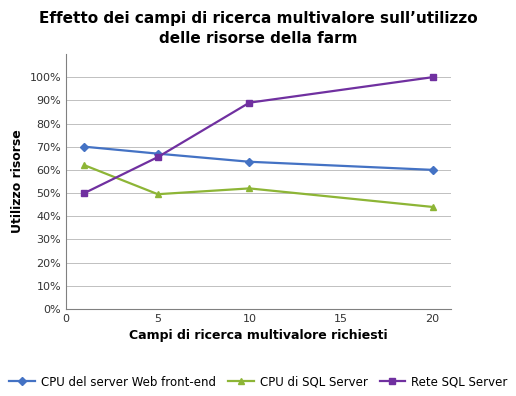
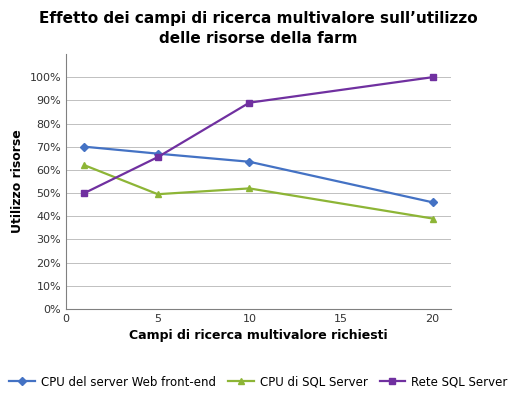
CPU del server Web front-end/20: 60.0% -> 46.0%
CPU di SQL Server/20: 44.0% -> 39.0%
